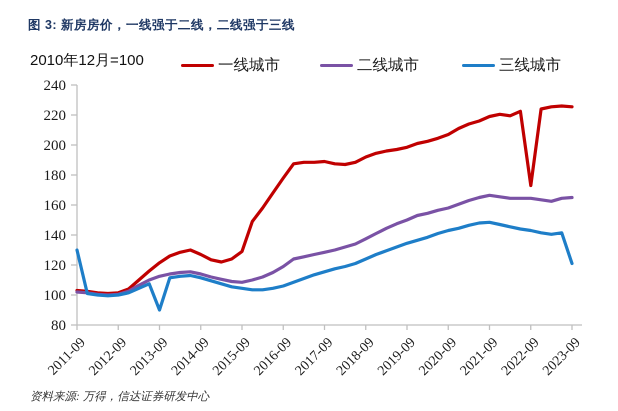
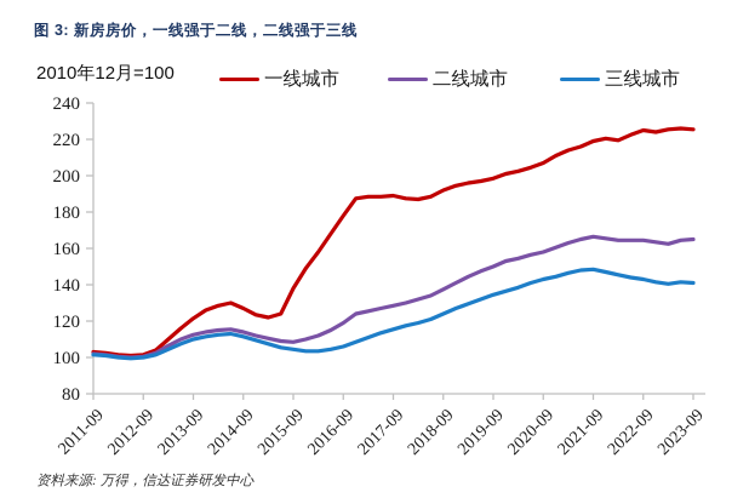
三线城市/2011-09: 130 -> 102
三线城市/2013-09: 90 -> 110
一线城市/2015-09: 129 -> 138
一线城市/2022-09: 173 -> 225
三线城市/2023-09: 121 -> 141
